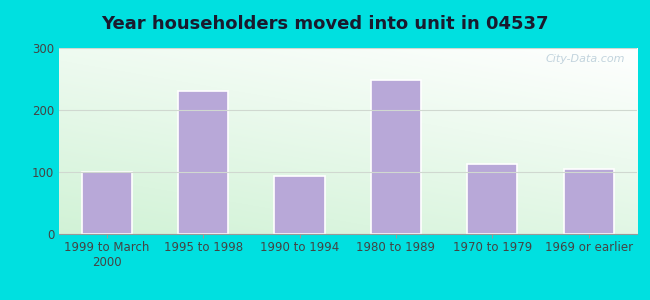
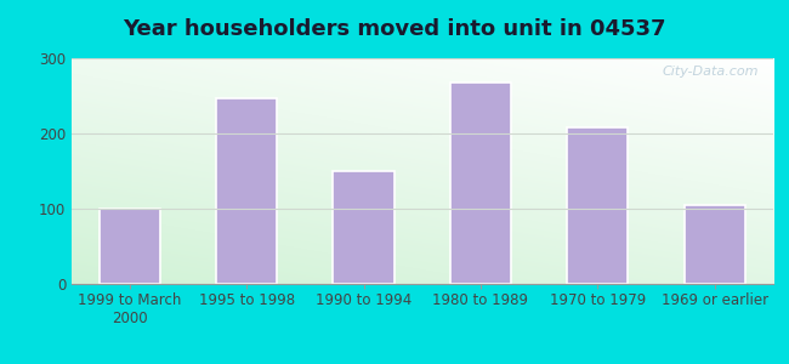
1995 to 1998: 230 -> 246
1990 to 1994: 93 -> 150
1980 to 1989: 248 -> 268
1970 to 1979: 113 -> 208
